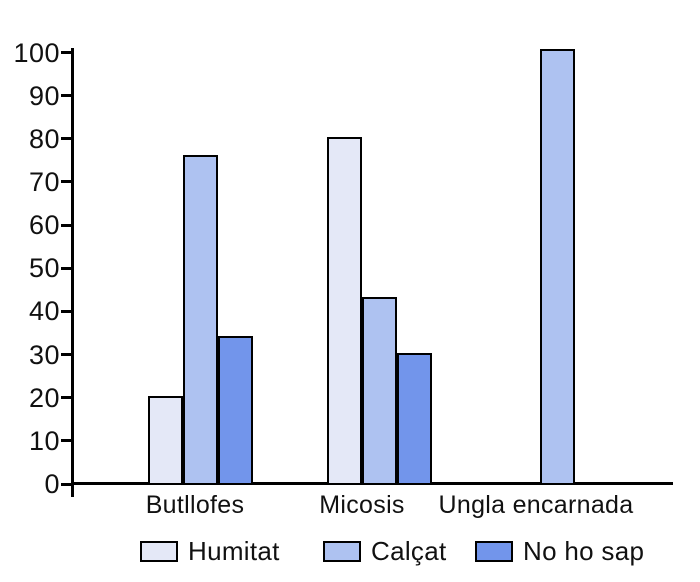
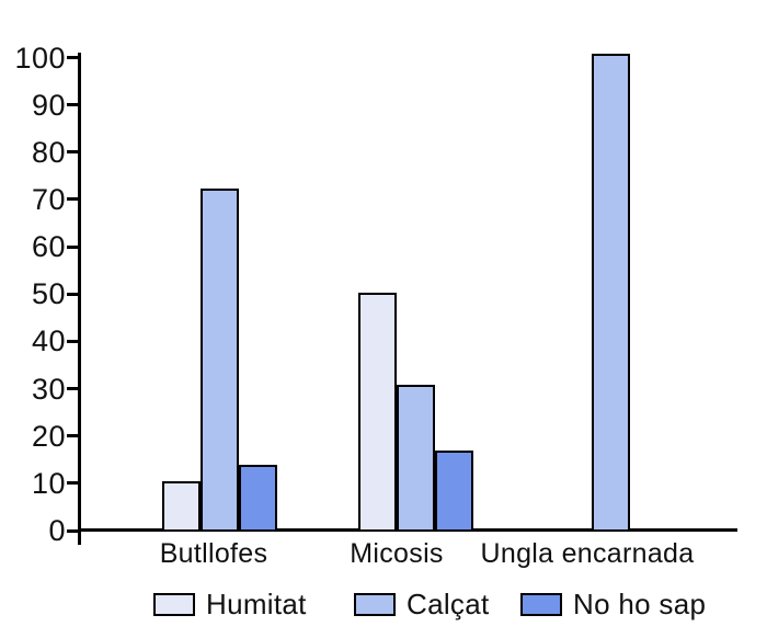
Humitat/Butllofes: 20 -> 10
Calçat/Butllofes: 76 -> 72
No ho sap/Butllofes: 34 -> 14
Humitat/Micosis: 80 -> 50
Calçat/Micosis: 43 -> 30
No ho sap/Micosis: 30 -> 16
